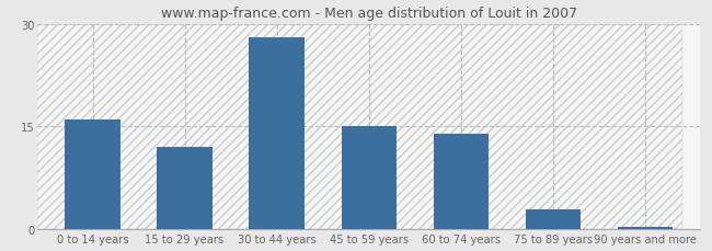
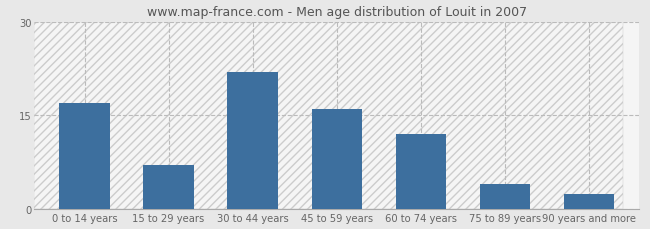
0 to 14 years: 16.0 -> 17.0
15 to 29 years: 12.0 -> 7.0
30 to 44 years: 28.0 -> 22.0
45 to 59 years: 15.0 -> 16.0
60 to 74 years: 14.0 -> 12.0
75 to 89 years: 3.0 -> 4.0
90 years and more: 0.3 -> 2.4
